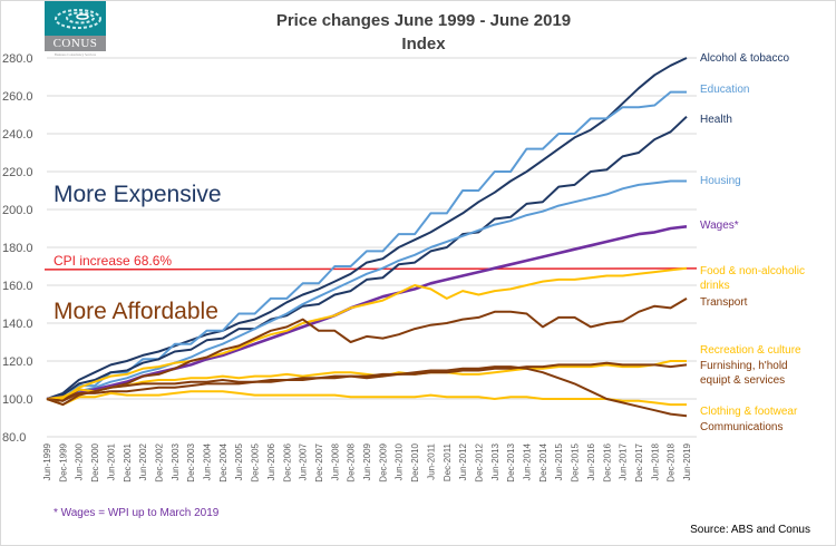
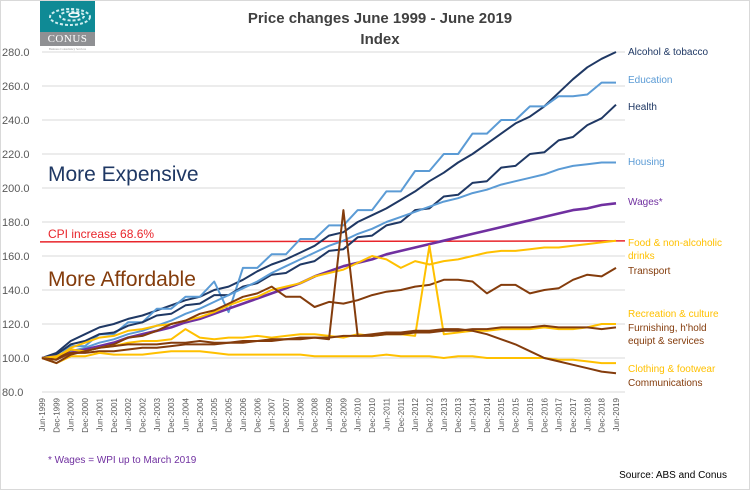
Recreation & culture/Jun-2004: 111 -> 117
Education/Dec-2005: 145 -> 127
Furnishing, h'hold equipt & services/Dec-2009: 112 -> 187
Recreation & culture/Dec-2012: 113 -> 166
